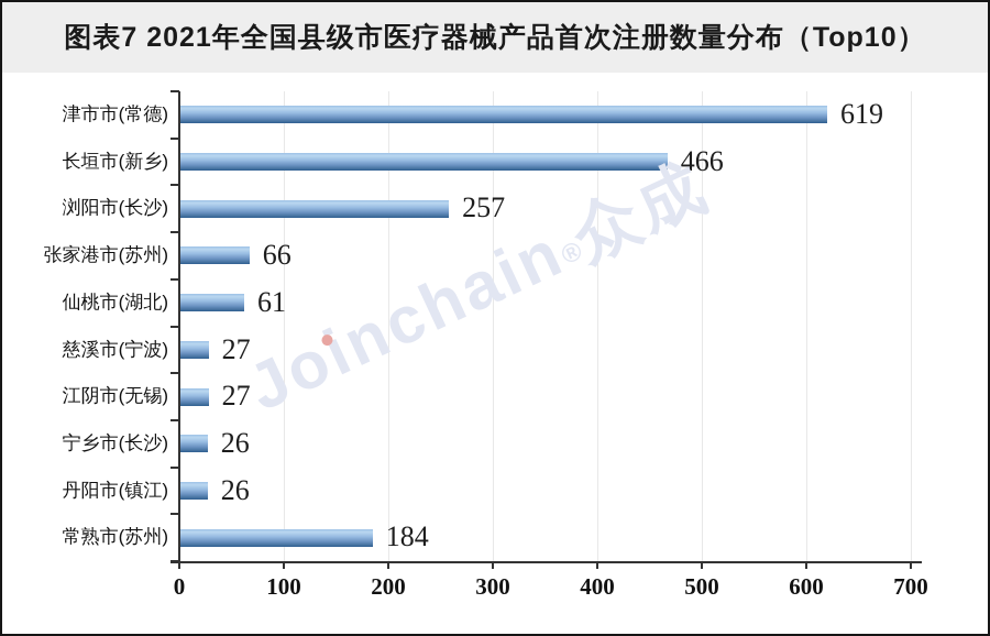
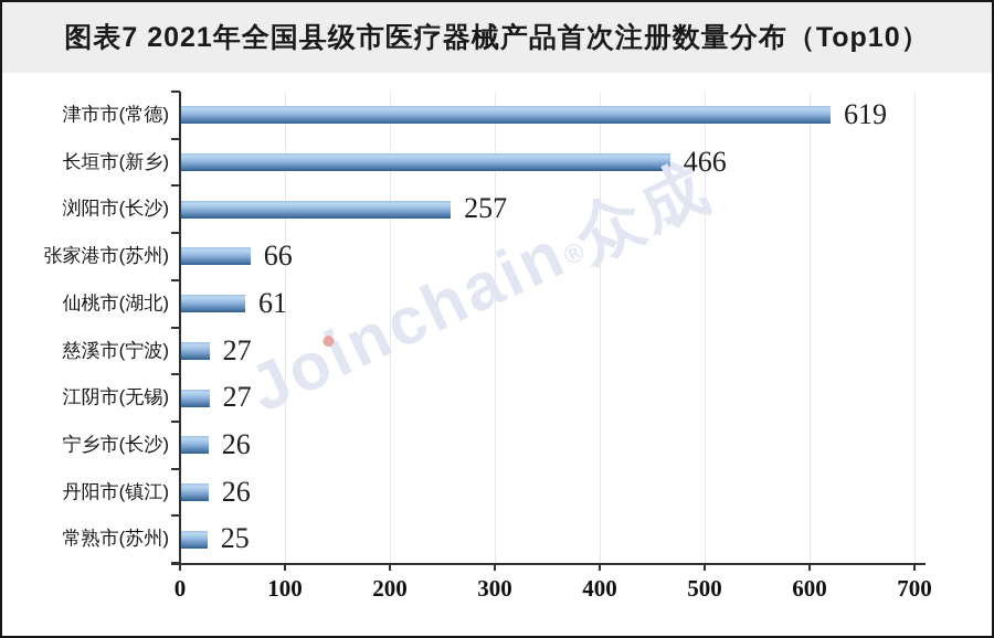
常熟市(苏州): 184 -> 25
